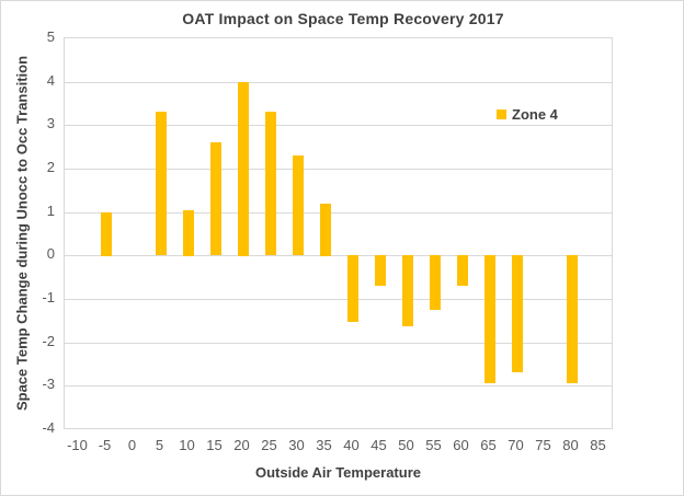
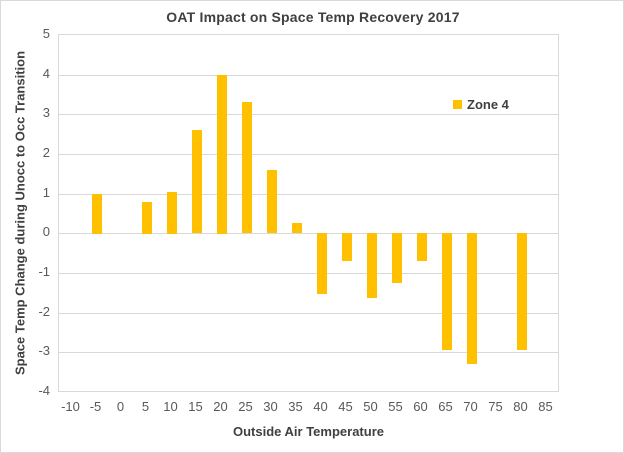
5: 3.3 -> 0.8
30: 2.3 -> 1.6
35: 1.2 -> 0.2
70: -2.7 -> -3.3
